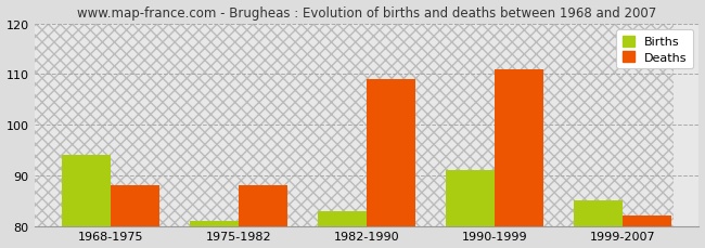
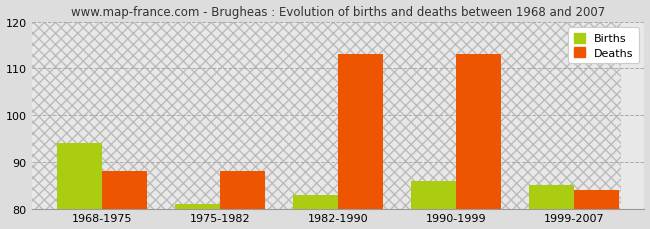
Deaths/1982-1990: 109 -> 113
Births/1990-1999: 91 -> 86
Deaths/1990-1999: 111 -> 113
Deaths/1999-2007: 82 -> 84
